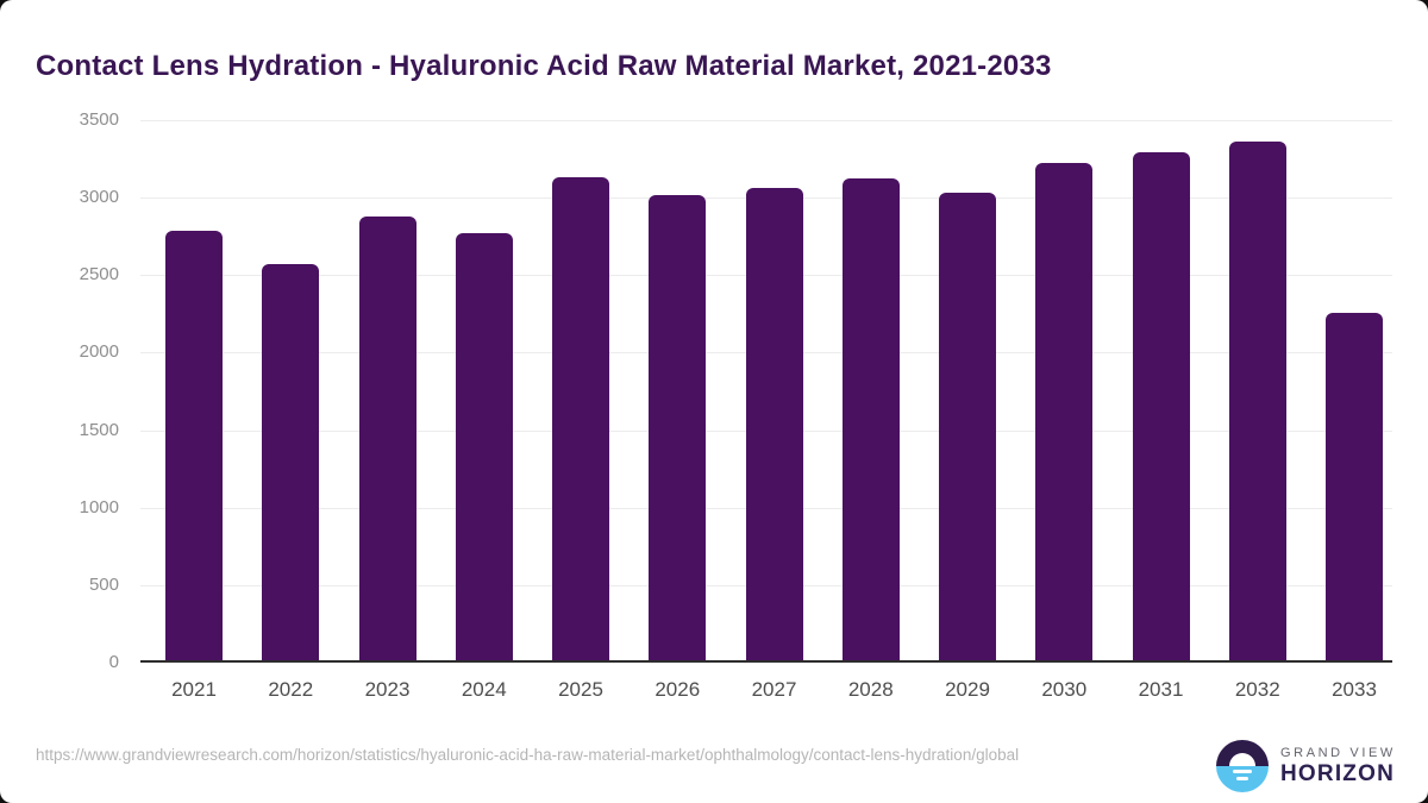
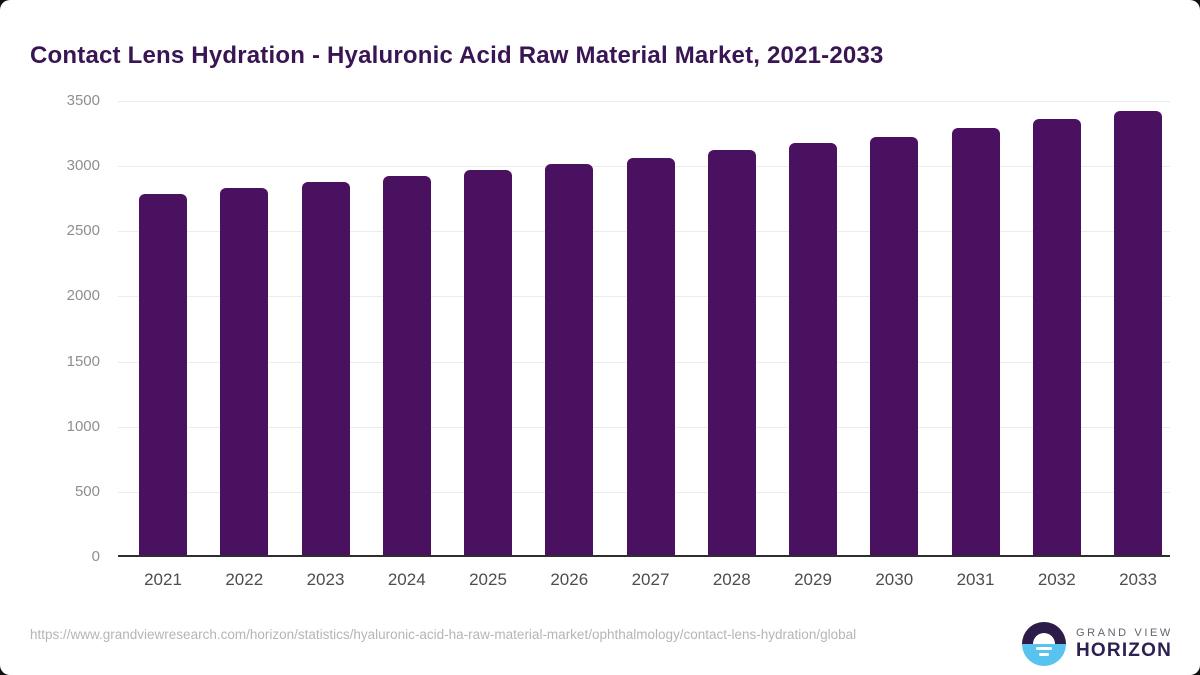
2022: 2570 -> 2830
2024: 2770 -> 2920
2025: 3130 -> 2970
2029: 3030 -> 3180
2033: 2260 -> 3420
